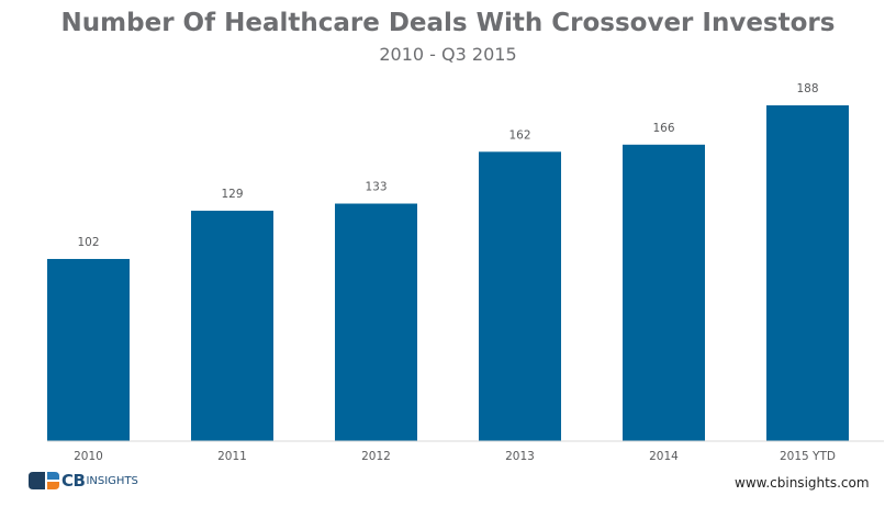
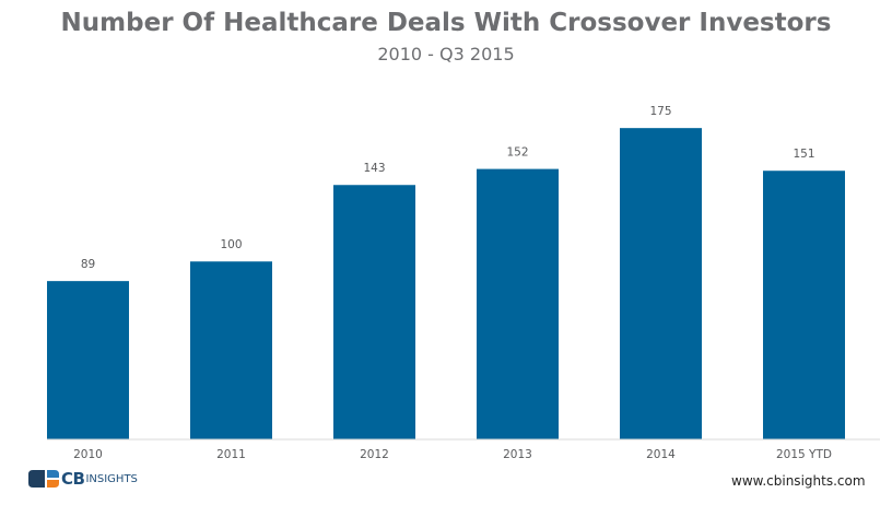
2010: 102 -> 89
2011: 129 -> 100
2012: 133 -> 143
2013: 162 -> 152
2014: 166 -> 175
2015 YTD: 188 -> 151
